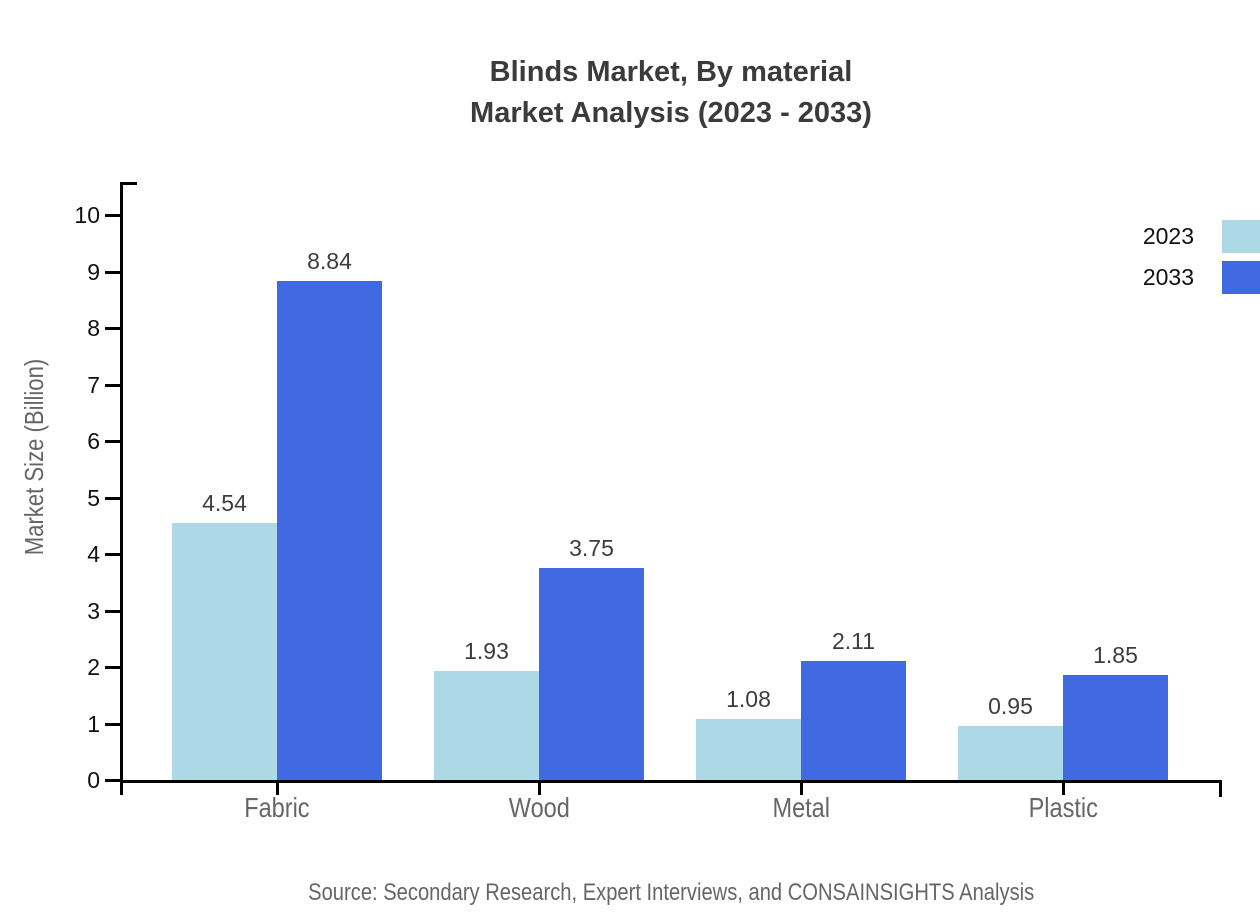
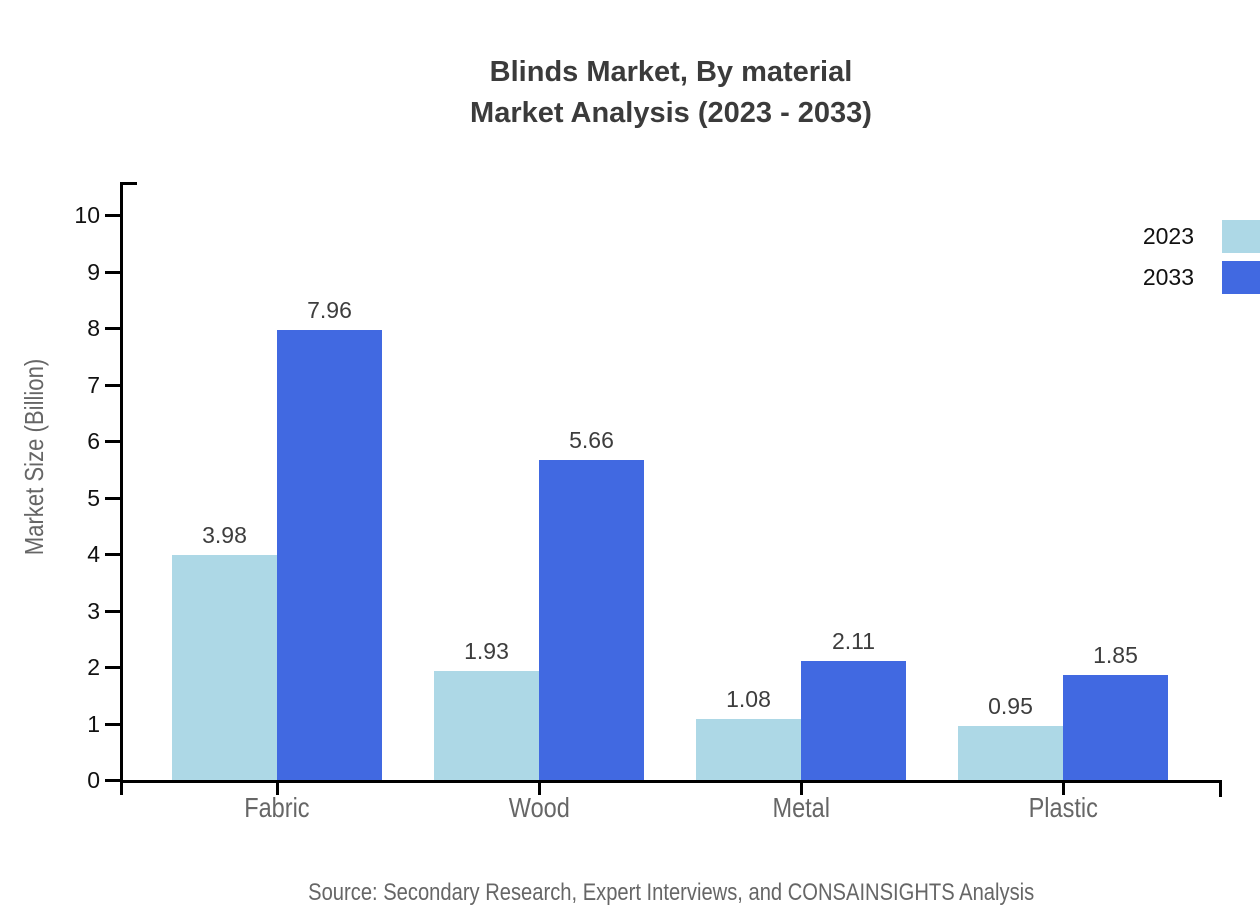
2023/Fabric: 4.54 -> 3.98
2033/Fabric: 8.84 -> 7.96
2033/Wood: 3.75 -> 5.66
